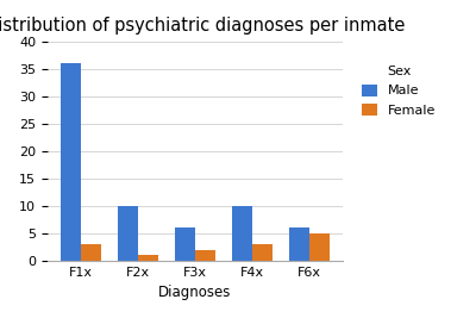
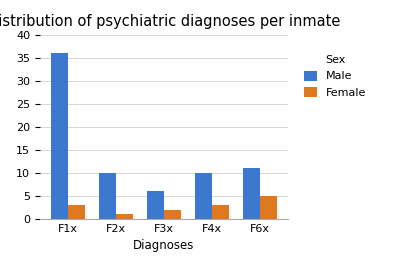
Male/F6x: 6 -> 11
